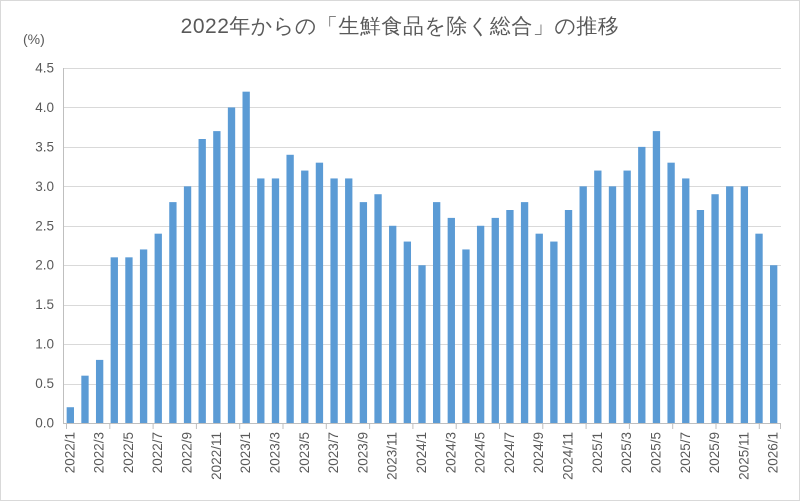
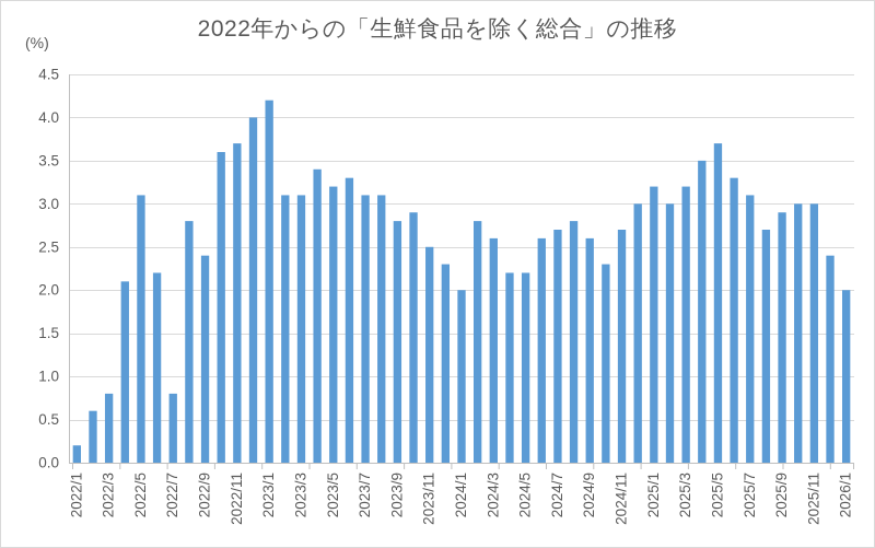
2022/5: 2.1 -> 3.1
2022/7: 2.4 -> 0.8
2022/9: 3.0 -> 2.4
2024/5: 2.5 -> 2.2
2024/9: 2.4 -> 2.6
